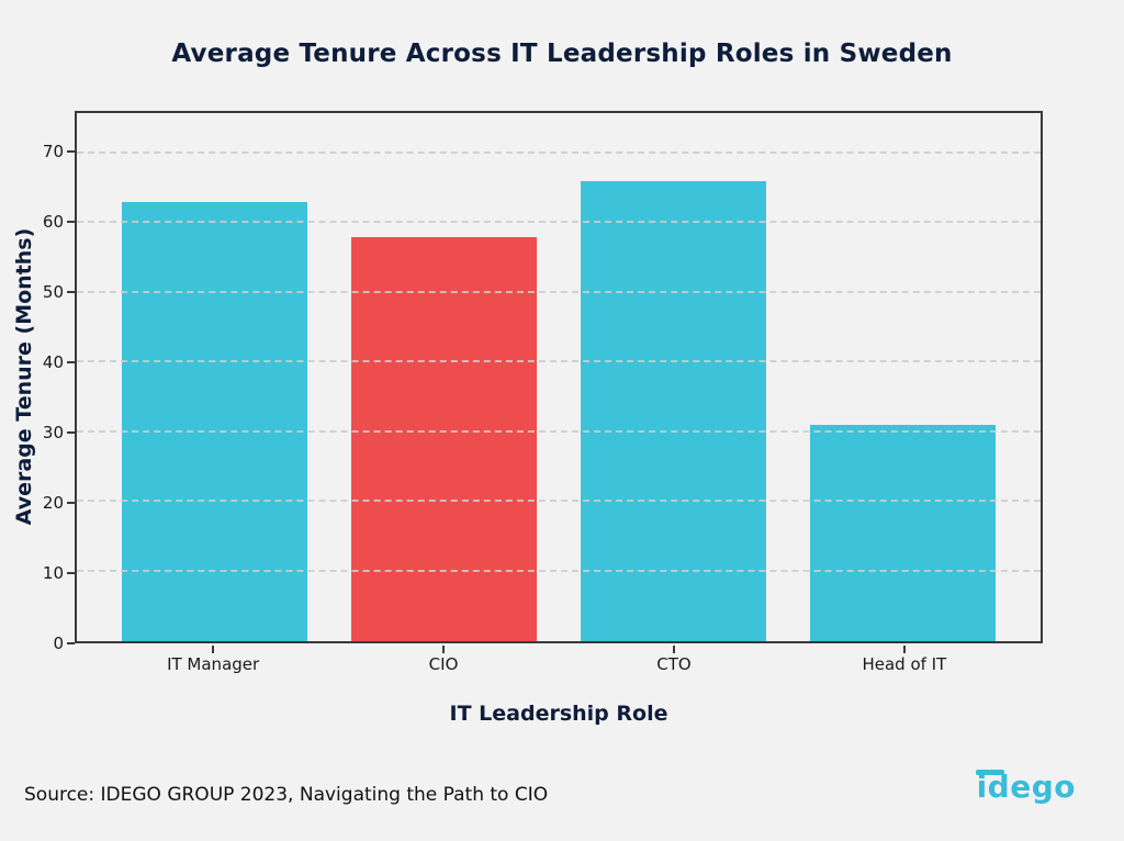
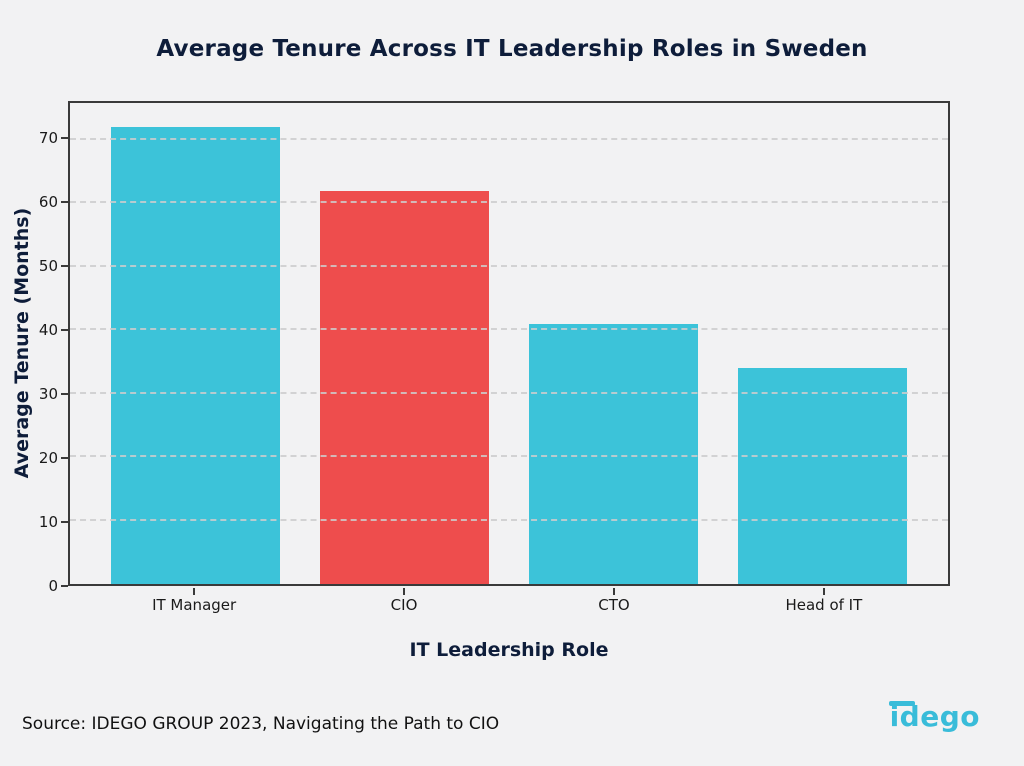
IT Manager: 63 -> 72
CIO: 58 -> 62
CTO: 66 -> 41
Head of IT: 31 -> 34
